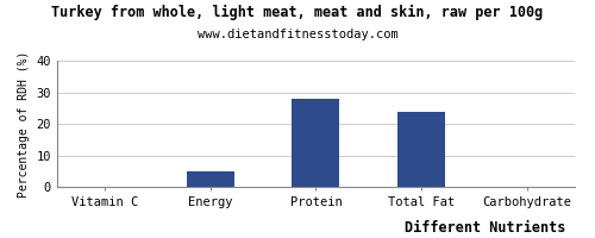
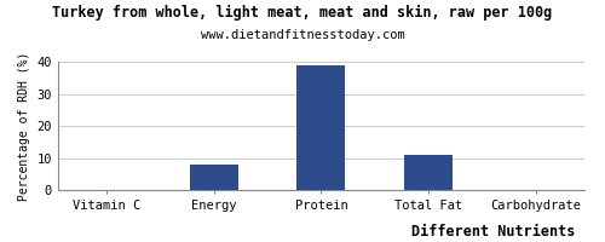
Energy: 5 -> 8
Protein: 28 -> 39
Total Fat: 24 -> 11
